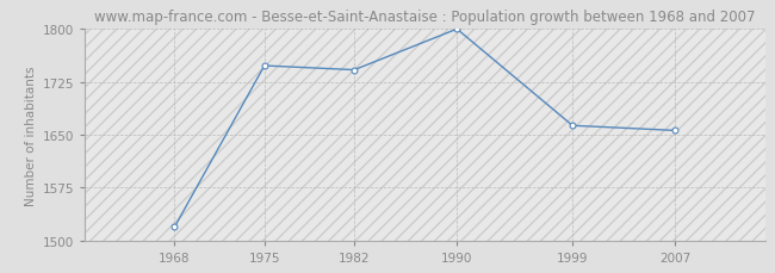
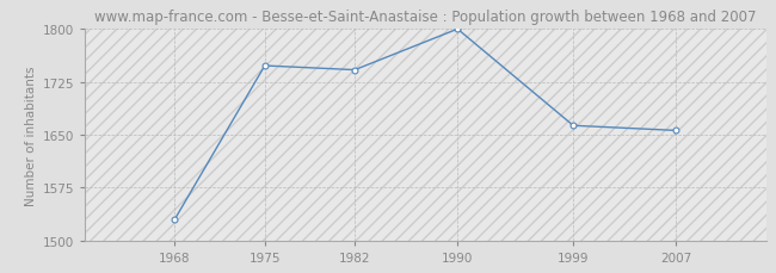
1968: 1519 -> 1530
